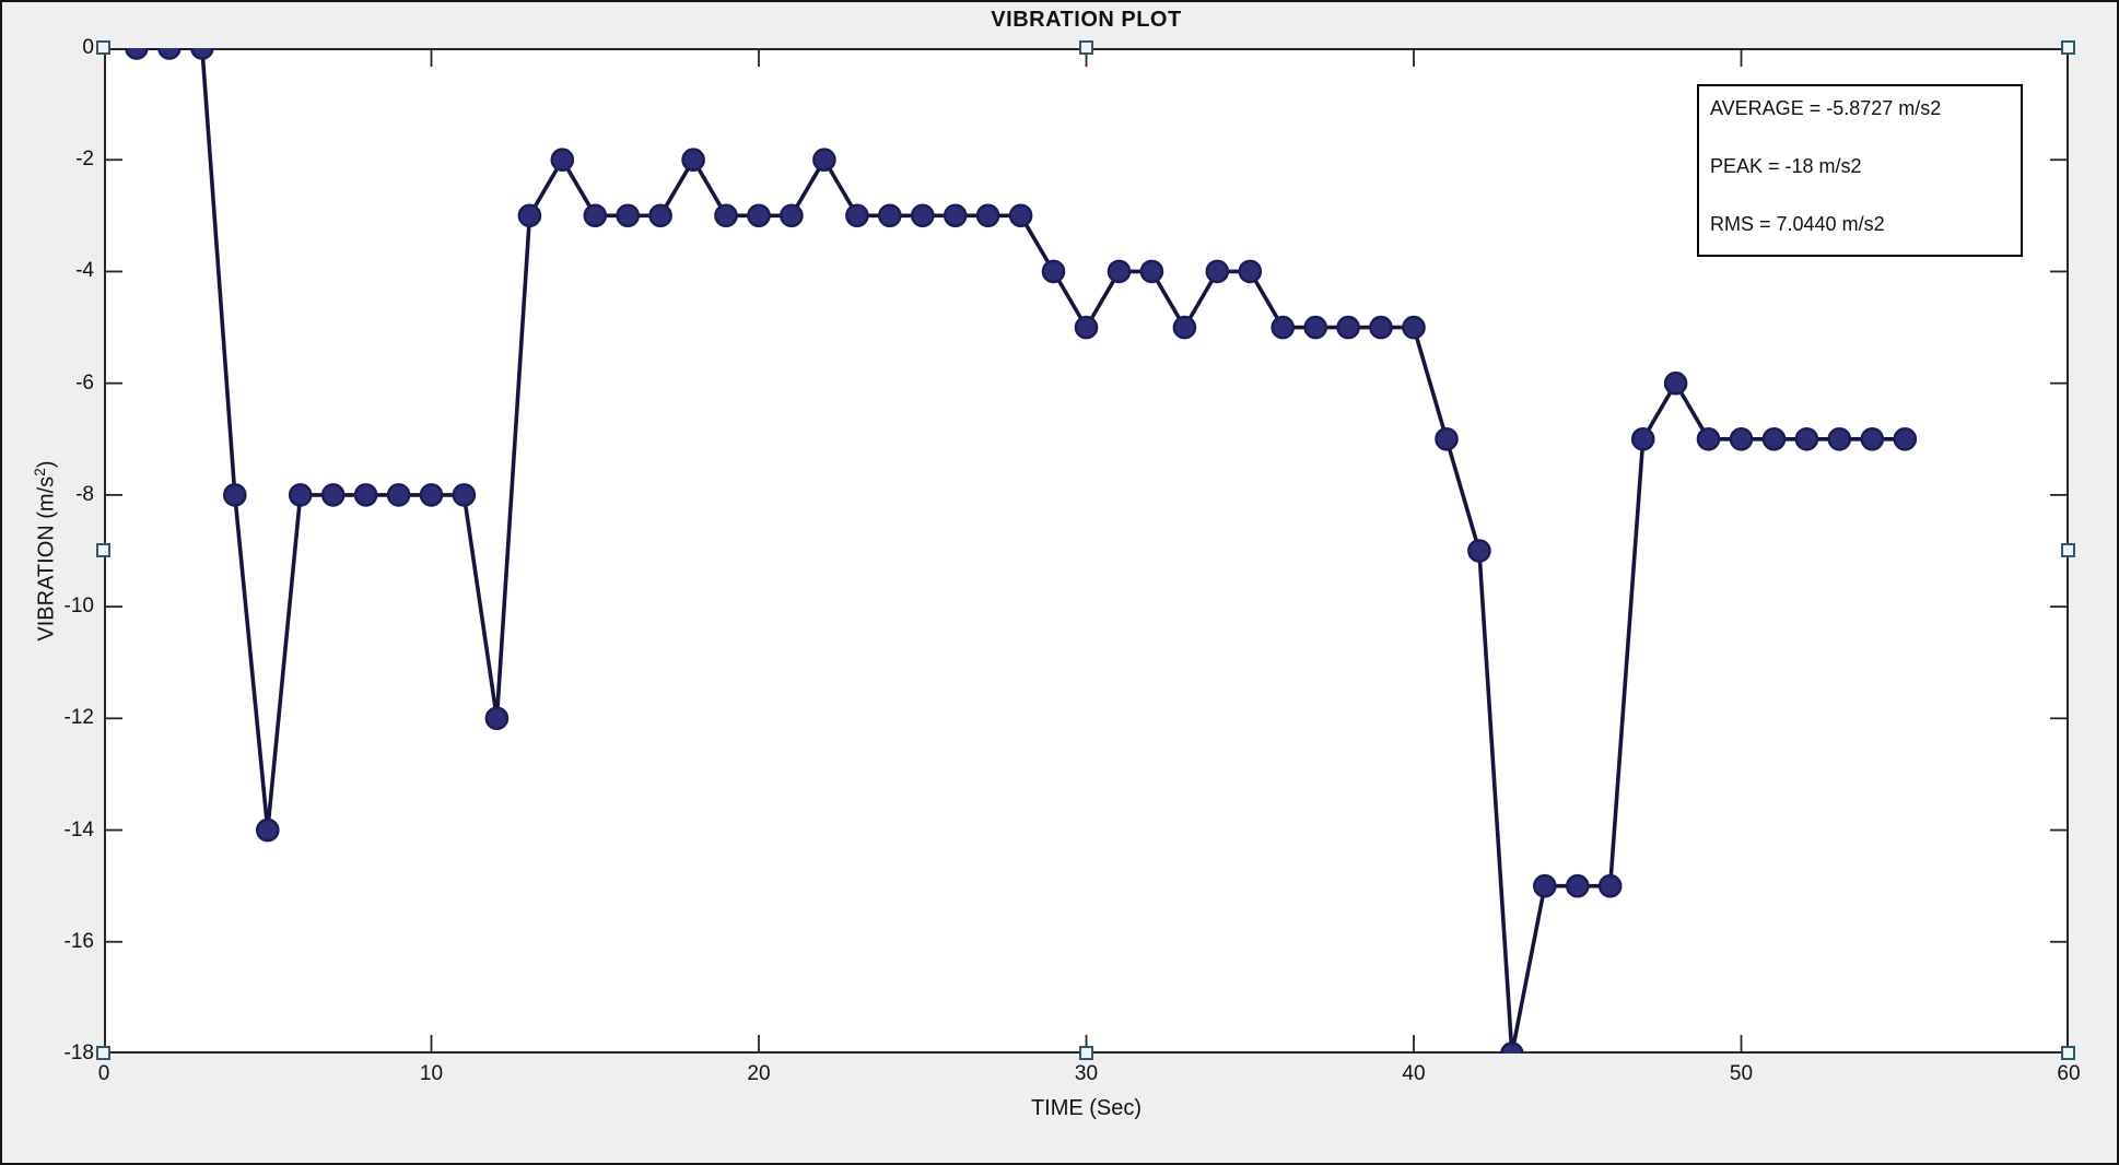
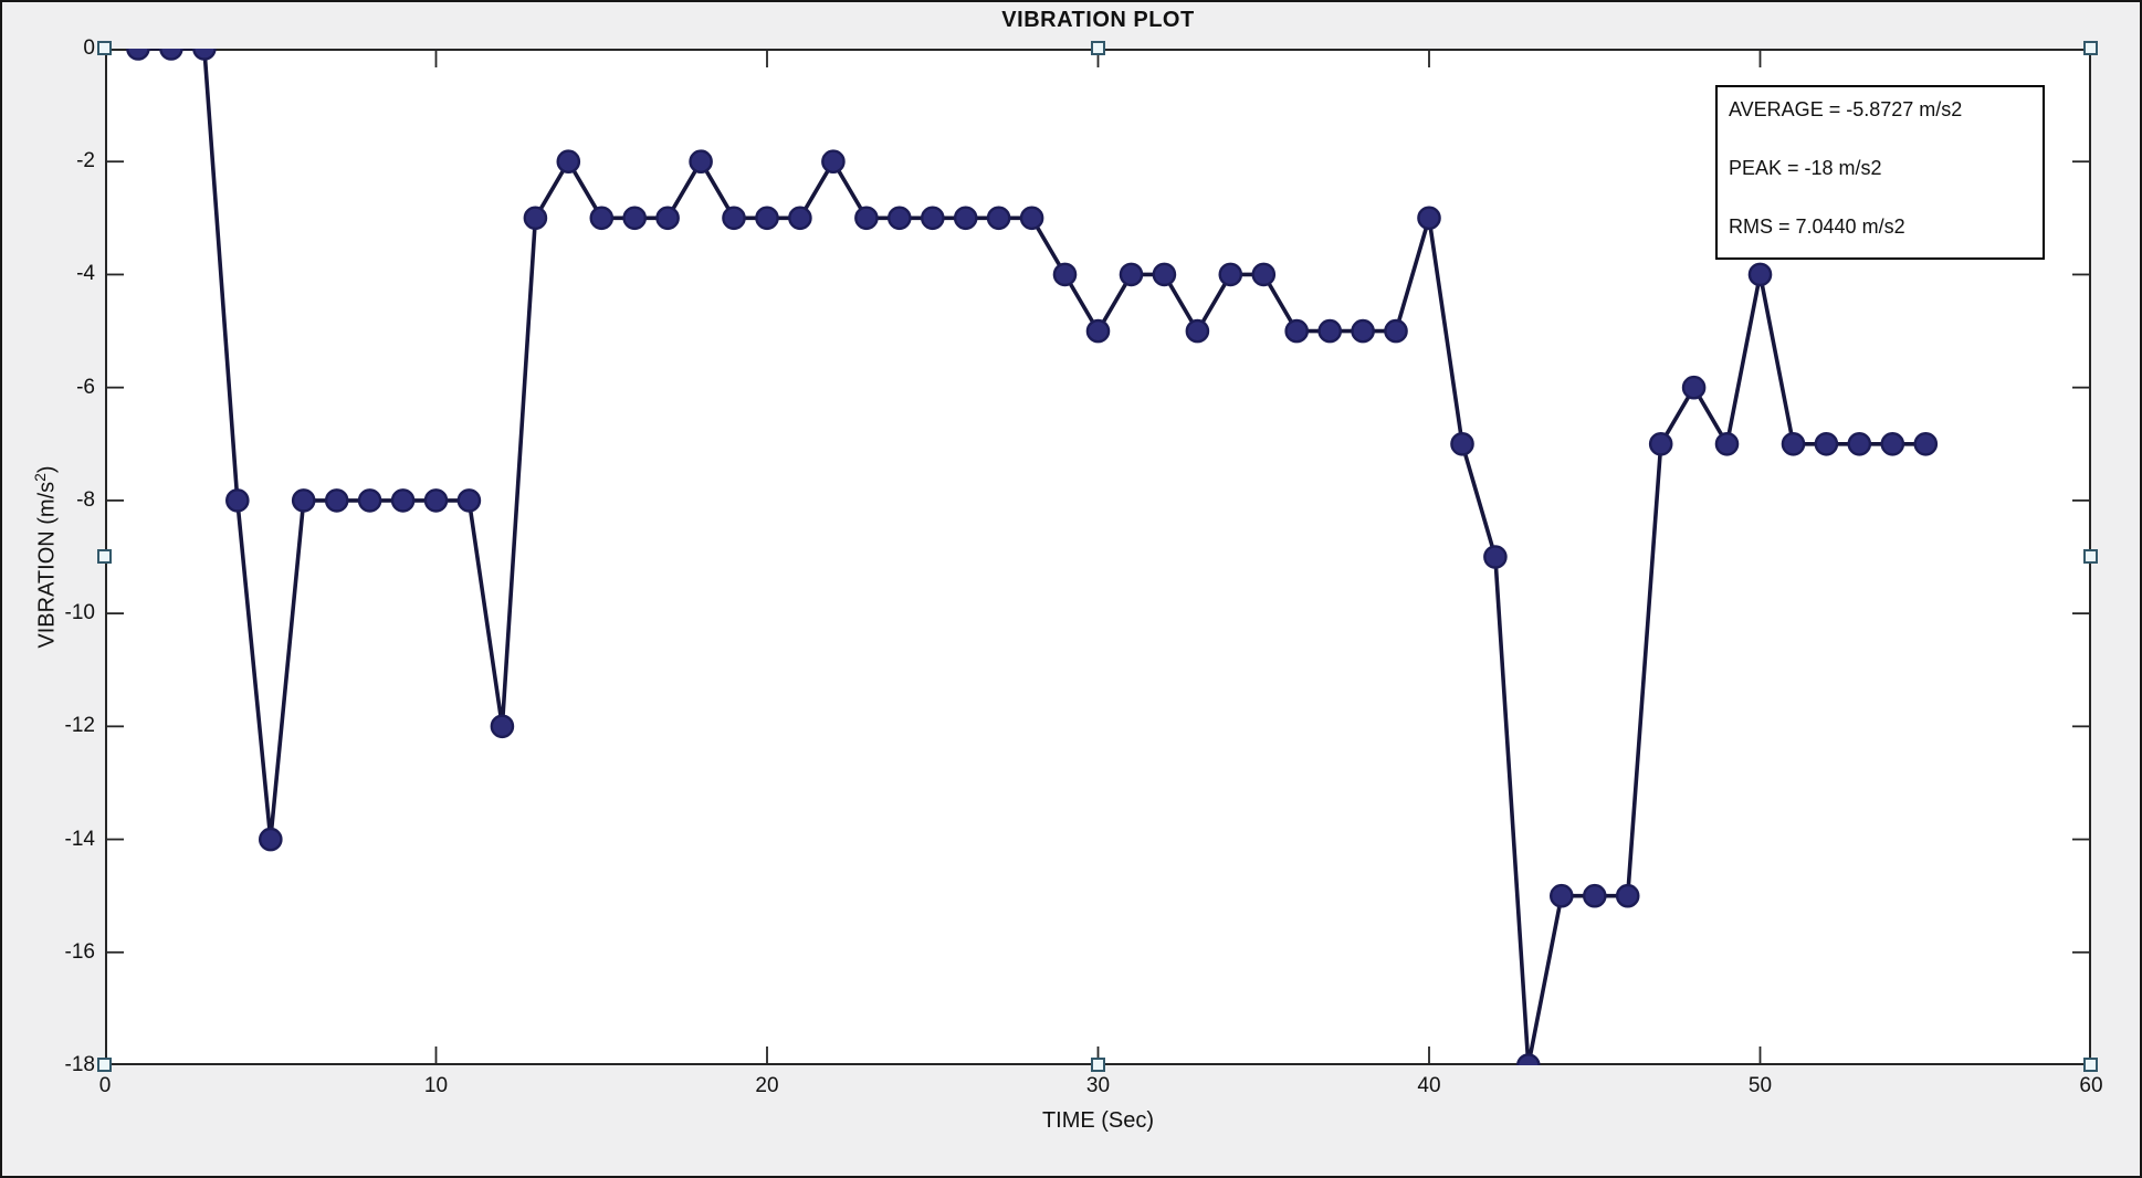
40: -5 -> -3
50: -7 -> -4
